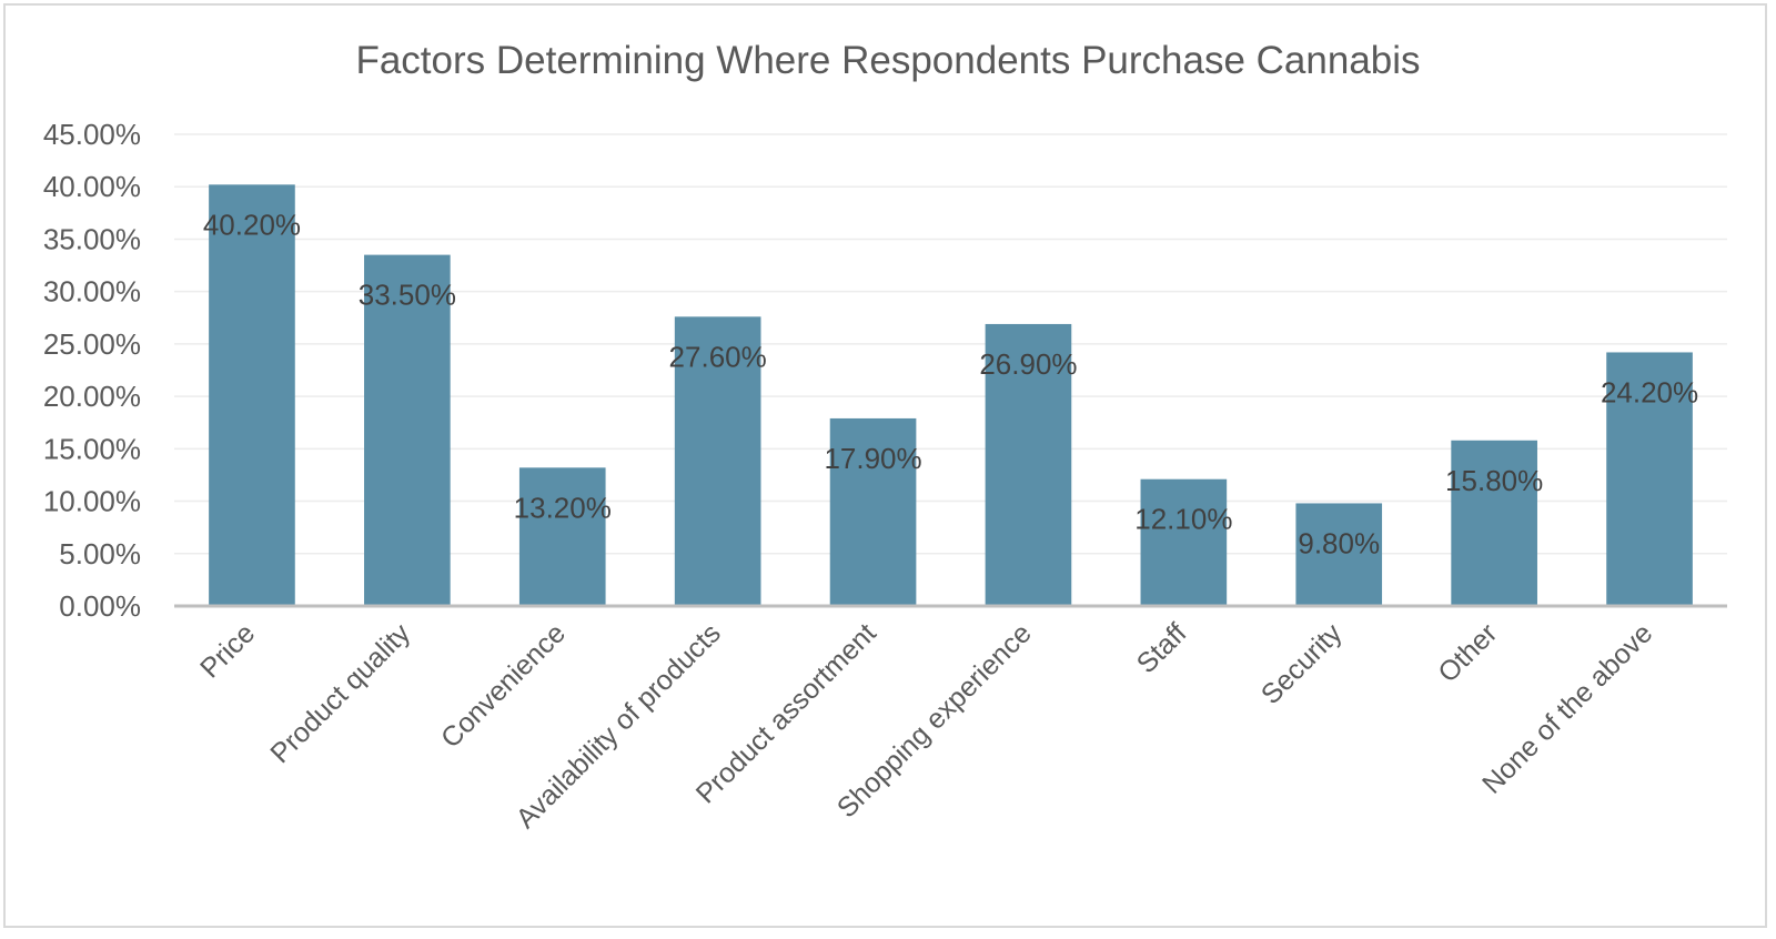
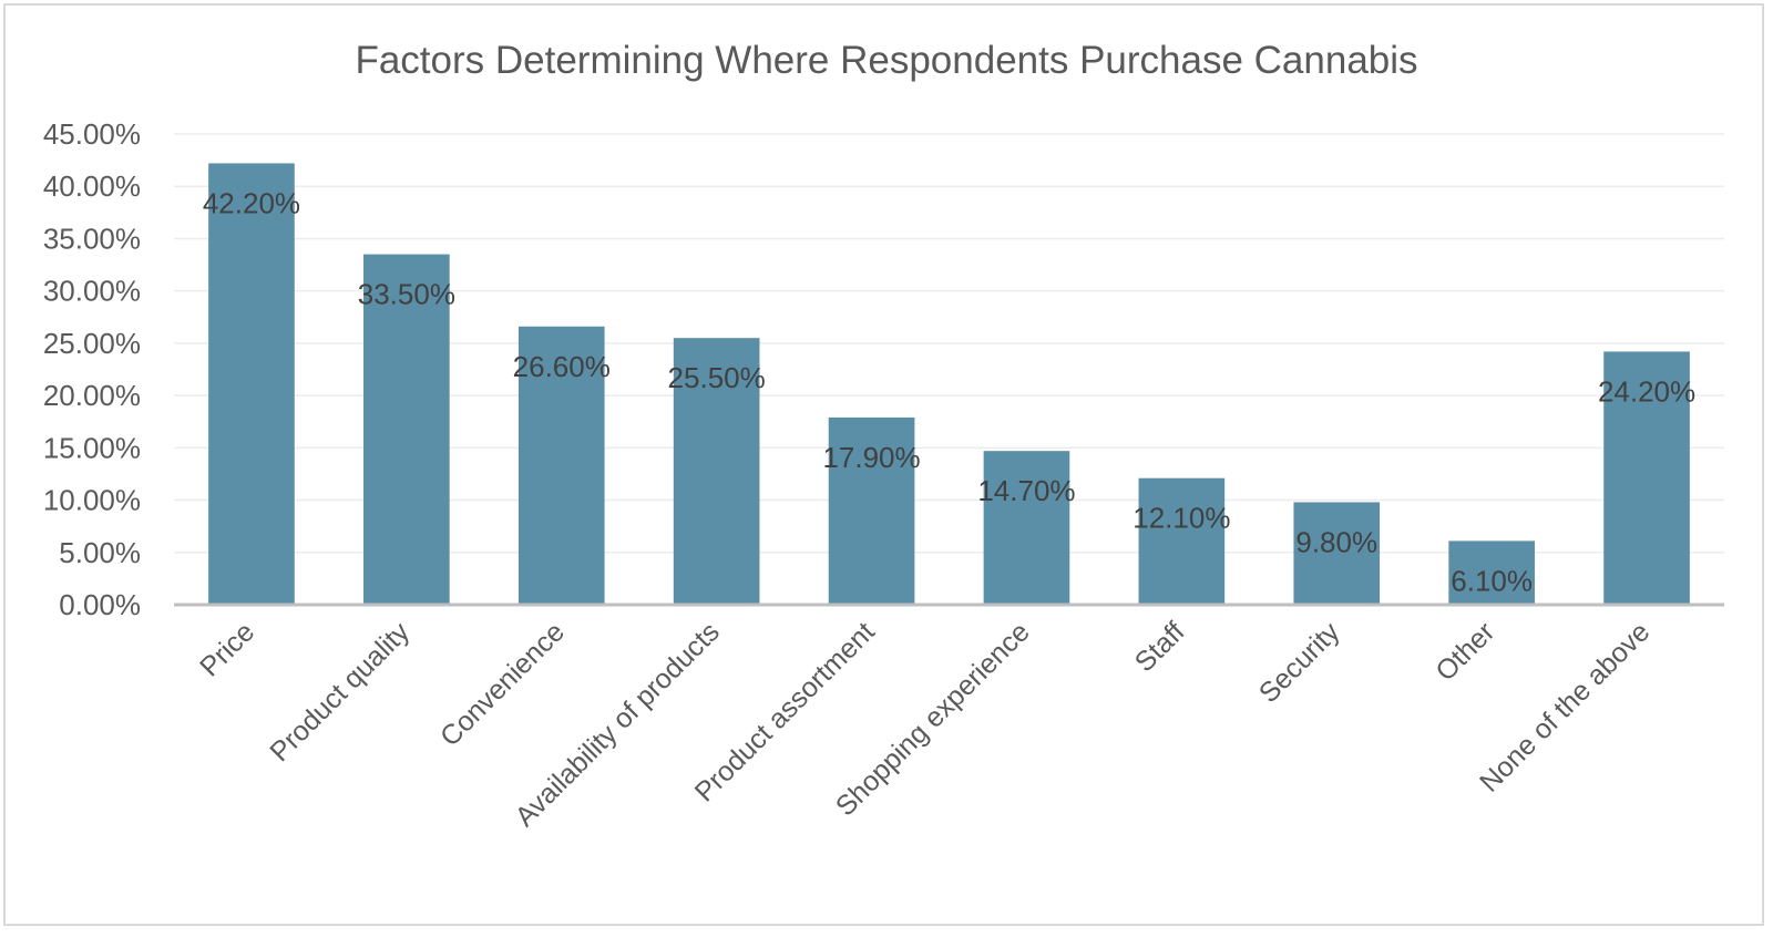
Price: 40.20% -> 42.20%
Convenience: 13.20% -> 26.60%
Availability of products: 27.60% -> 25.50%
Shopping experience: 26.90% -> 14.70%
Other: 15.80% -> 6.10%
